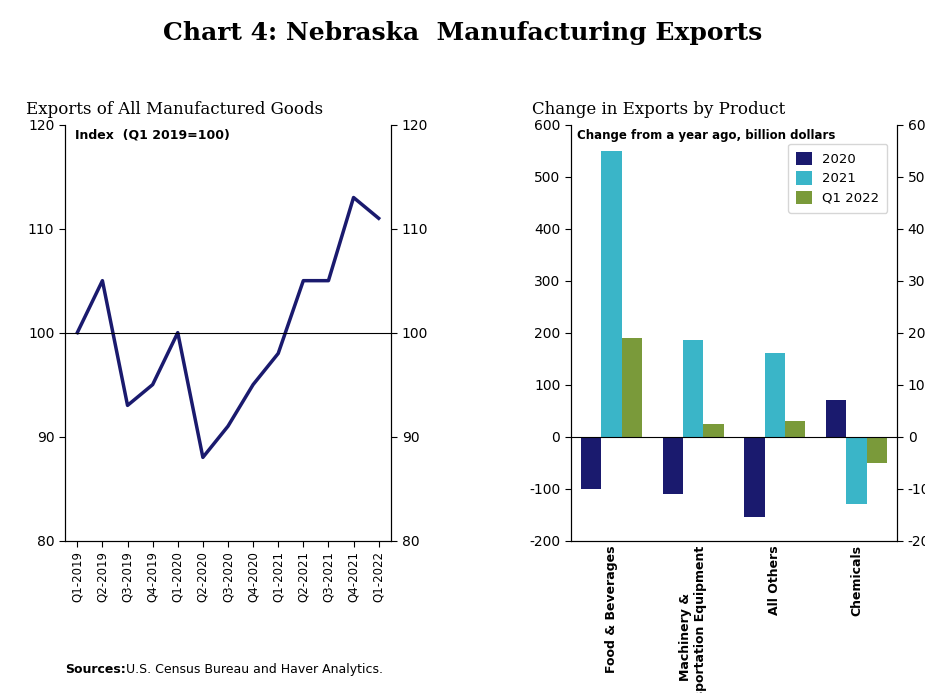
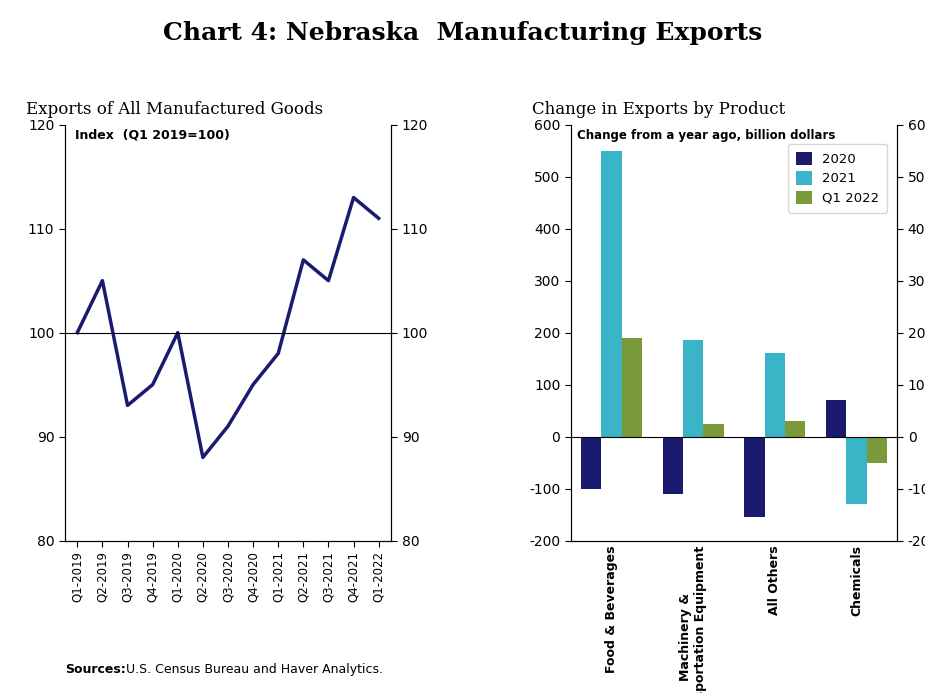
Exports of All Manufactured Goods/Q2-2021: 105 -> 107
